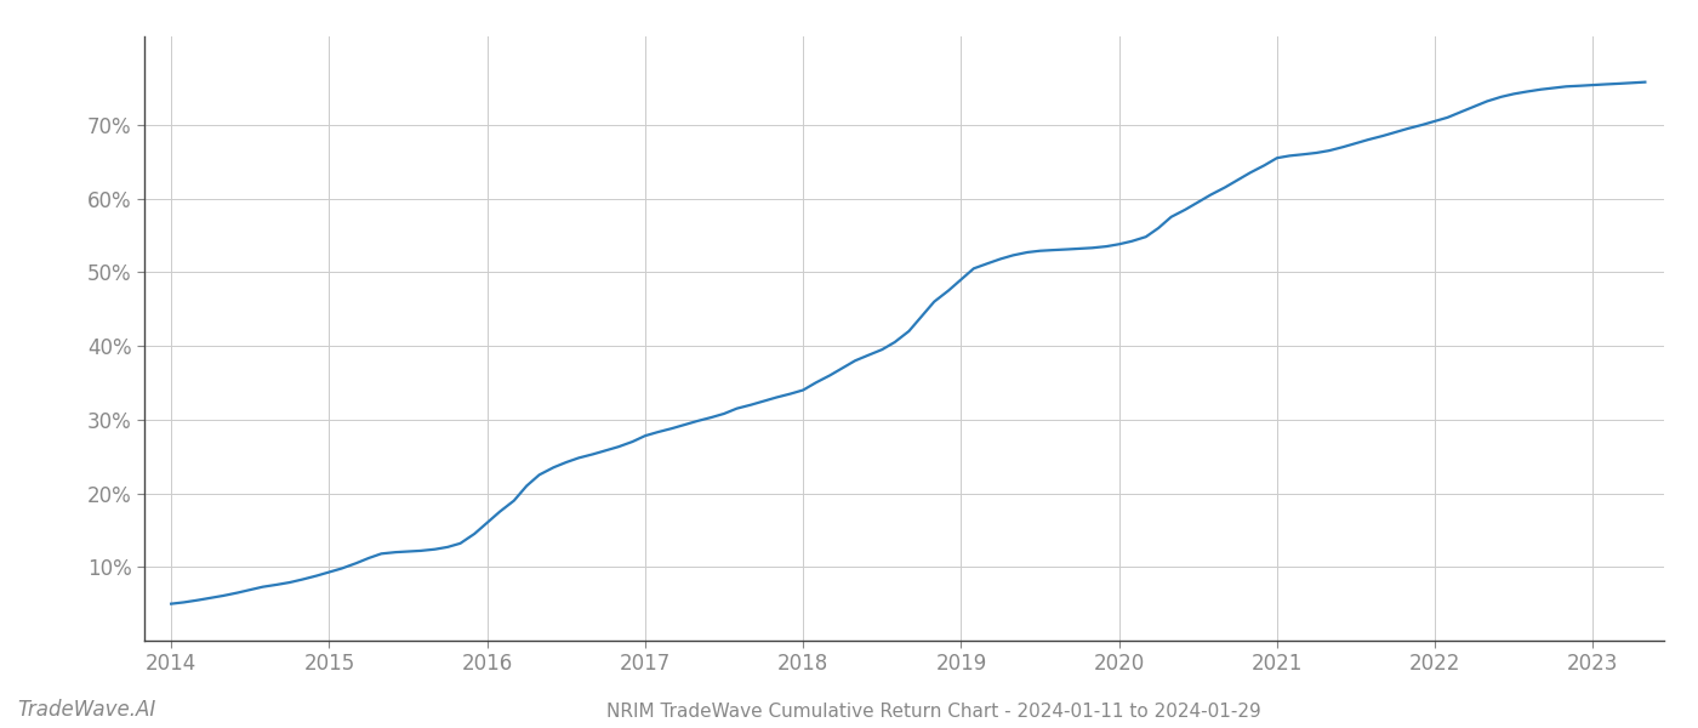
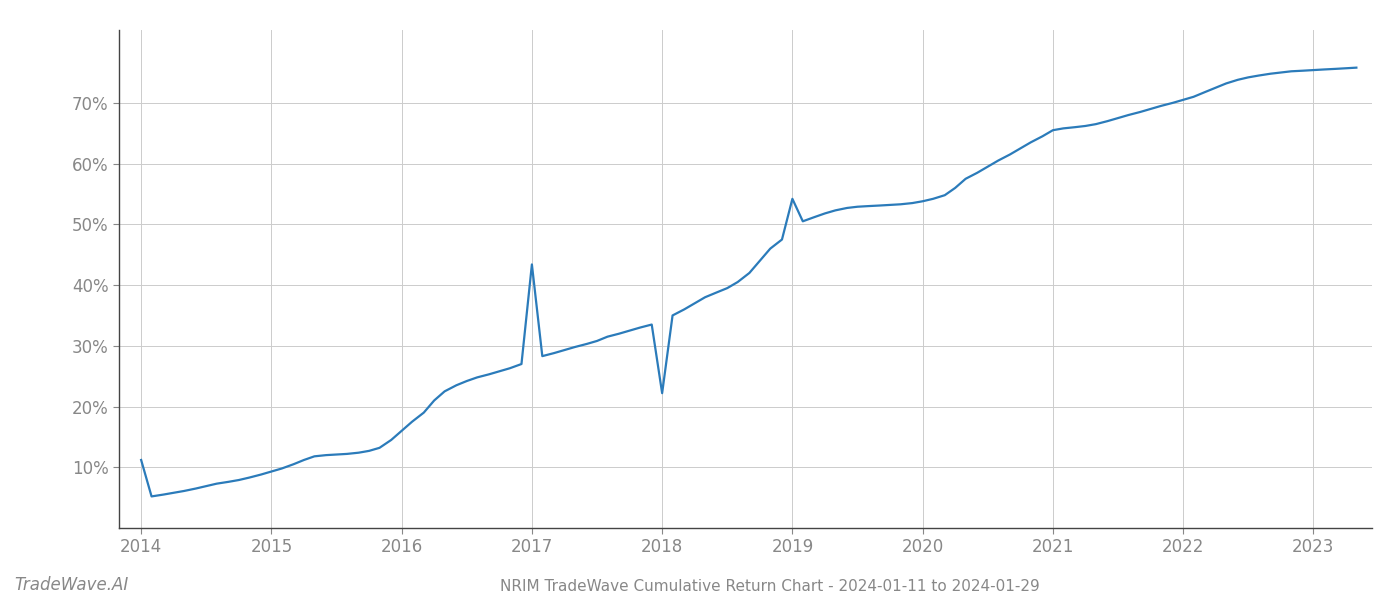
2014: 5.0% -> 11.2%
2017: 27.8% -> 43.4%
2018: 34.0% -> 22.2%
2019: 49.0% -> 54.2%
